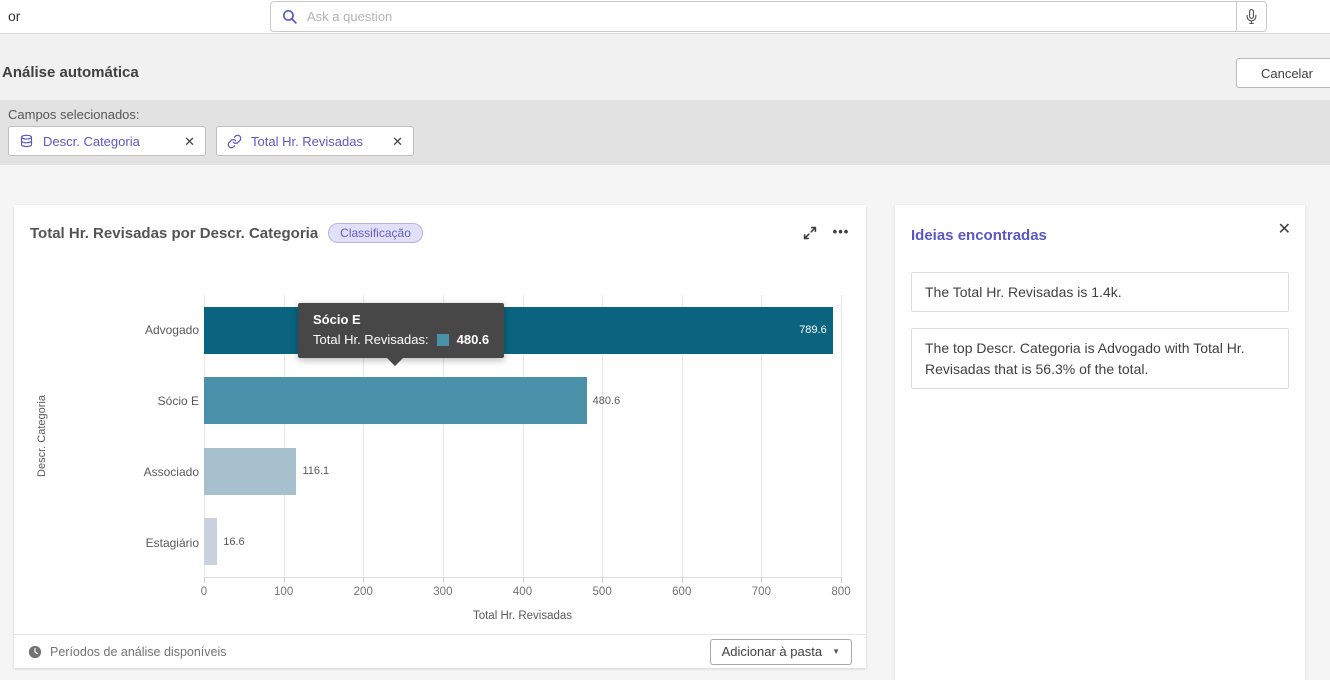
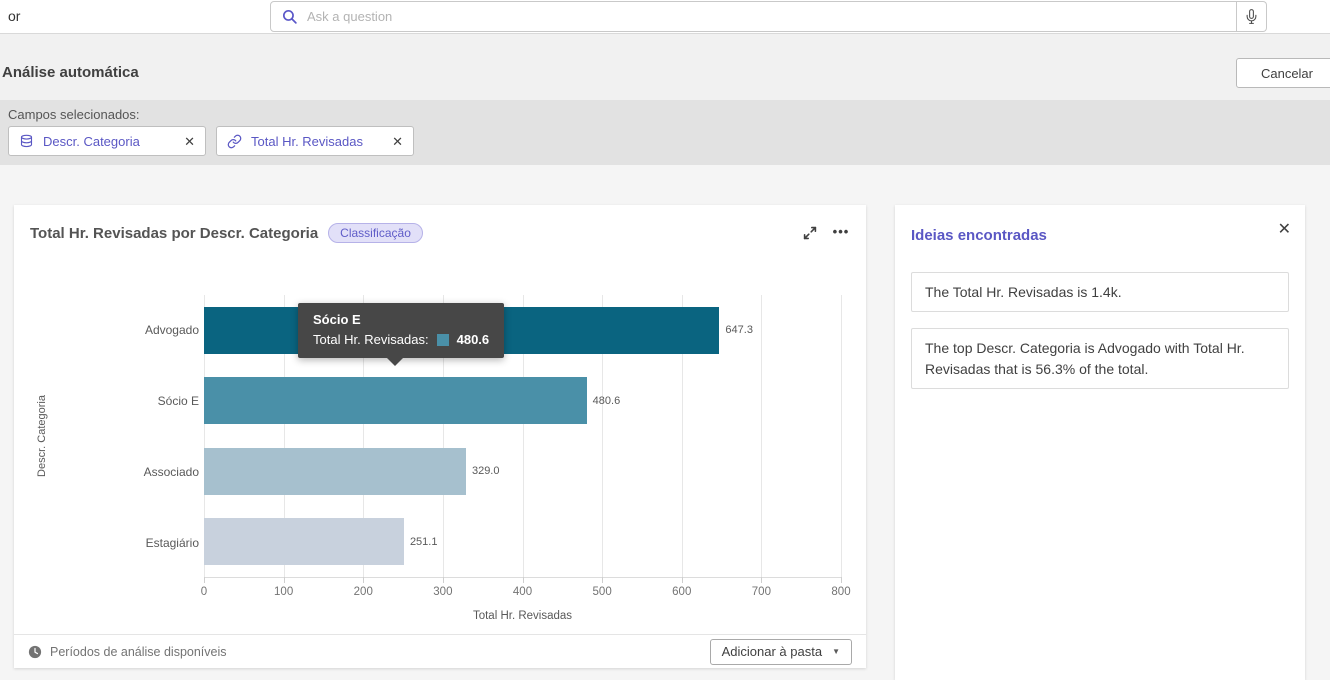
Advogado: 789.6 -> 647.3
Associado: 116.1 -> 329.0
Estagiário: 16.6 -> 251.1
